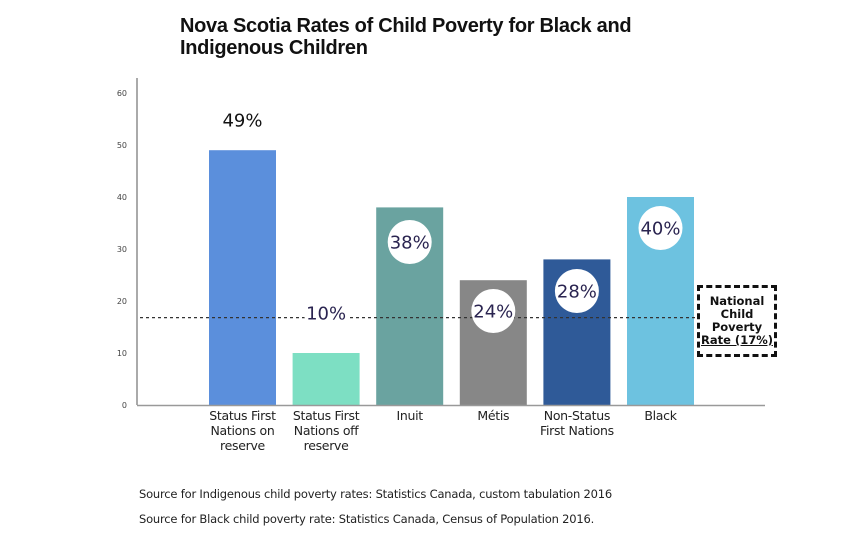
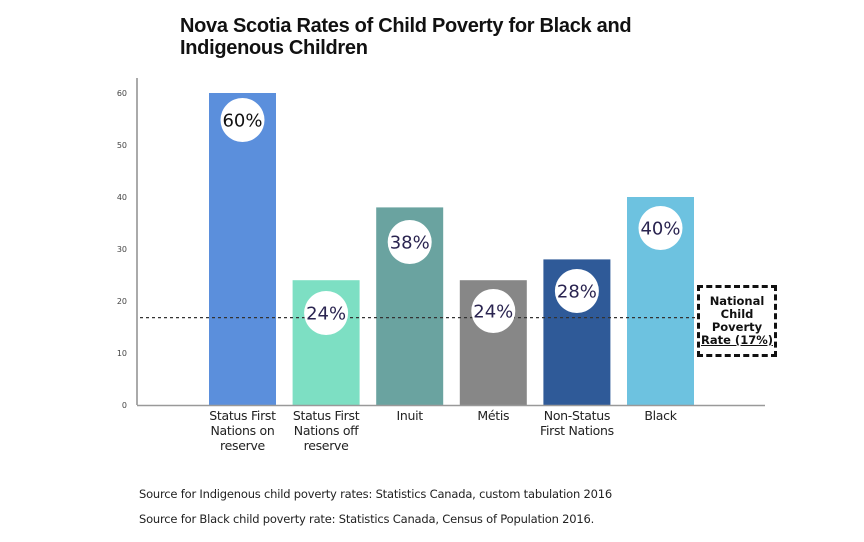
Status First Nations on reserve: 49% -> 60%
Status First Nations off reserve: 10% -> 24%
